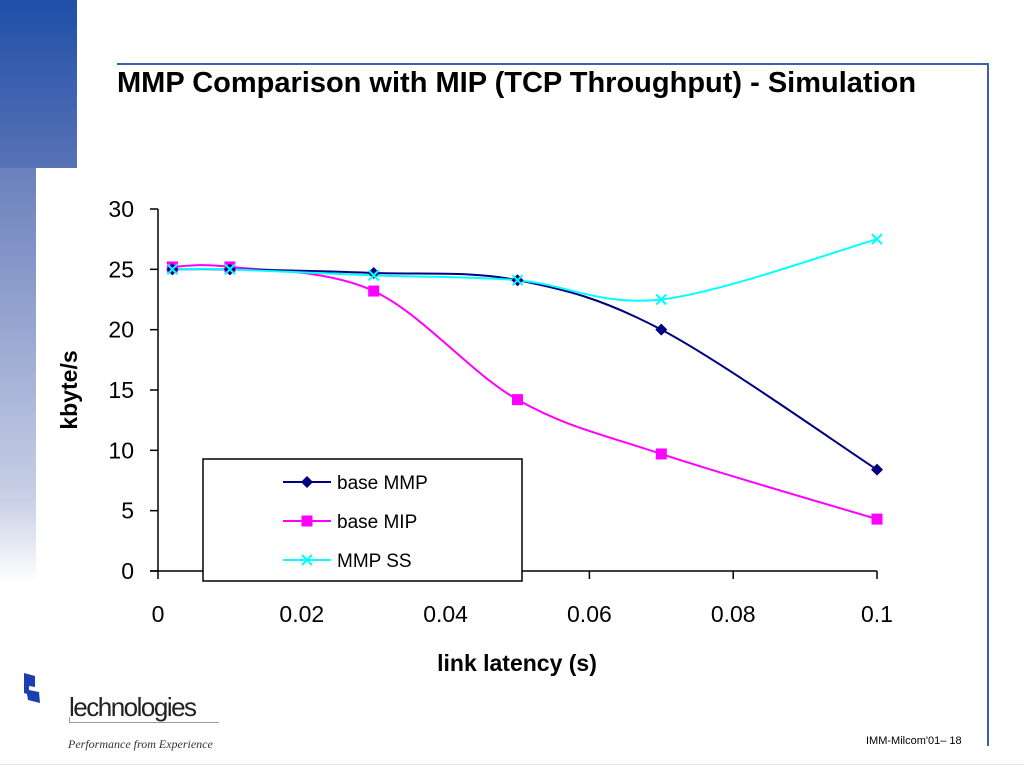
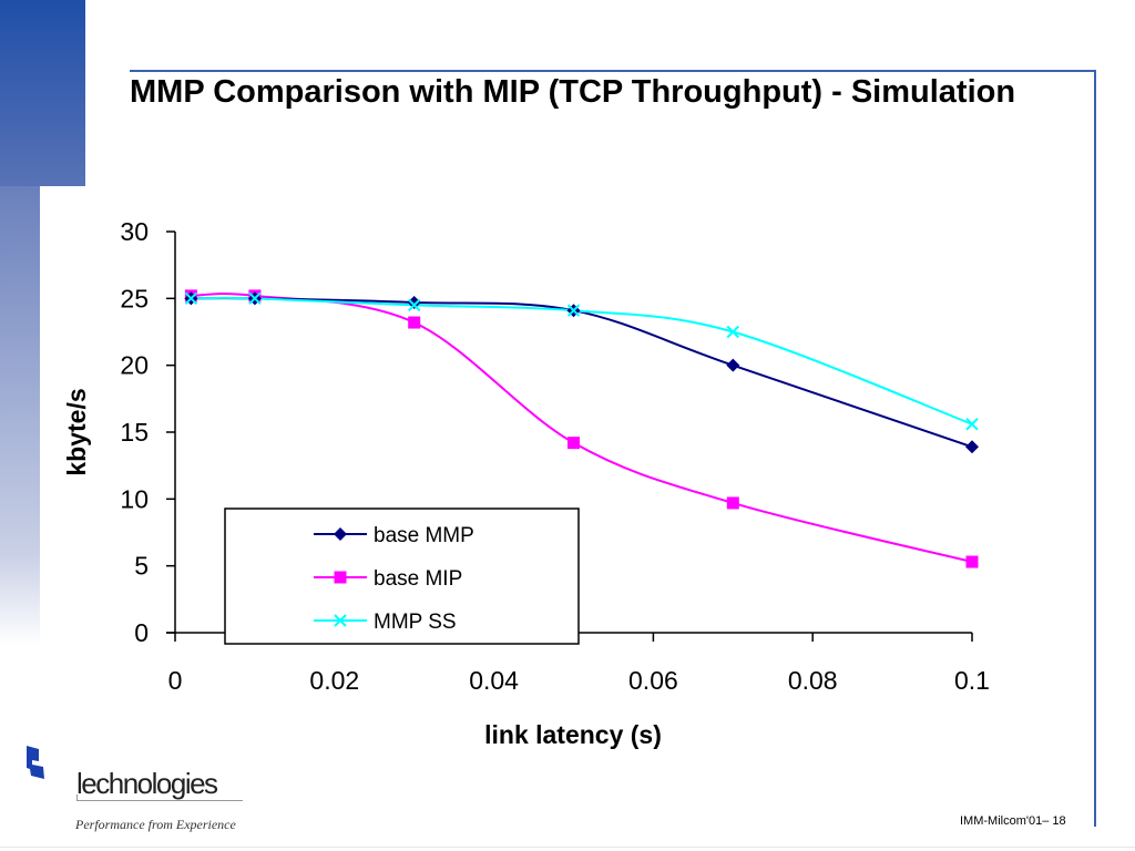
base MMP/0.1: 8.4 -> 13.9
base MIP/0.1: 4.3 -> 5.3
MMP SS/0.1: 27.5 -> 15.6
